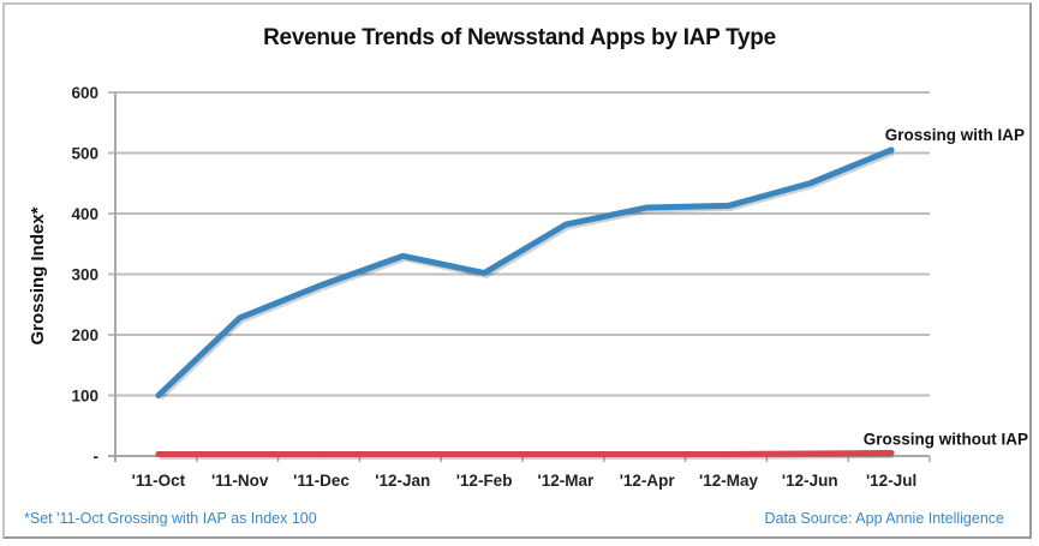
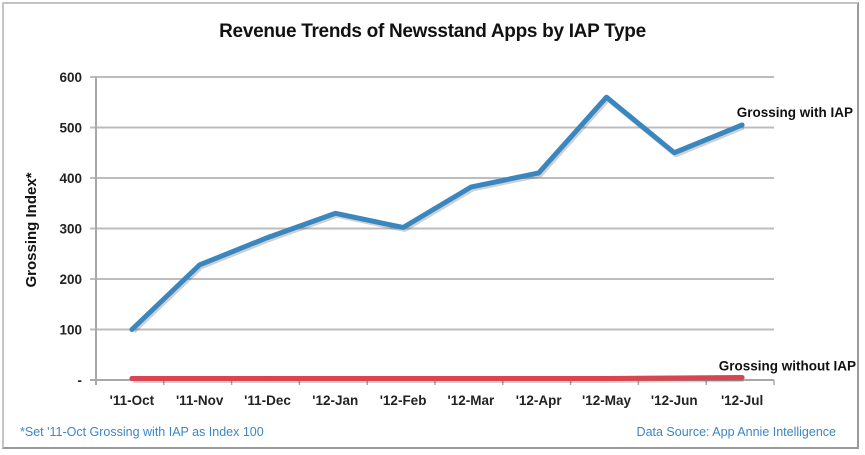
Grossing with IAP/'12-May: 410 -> 560
